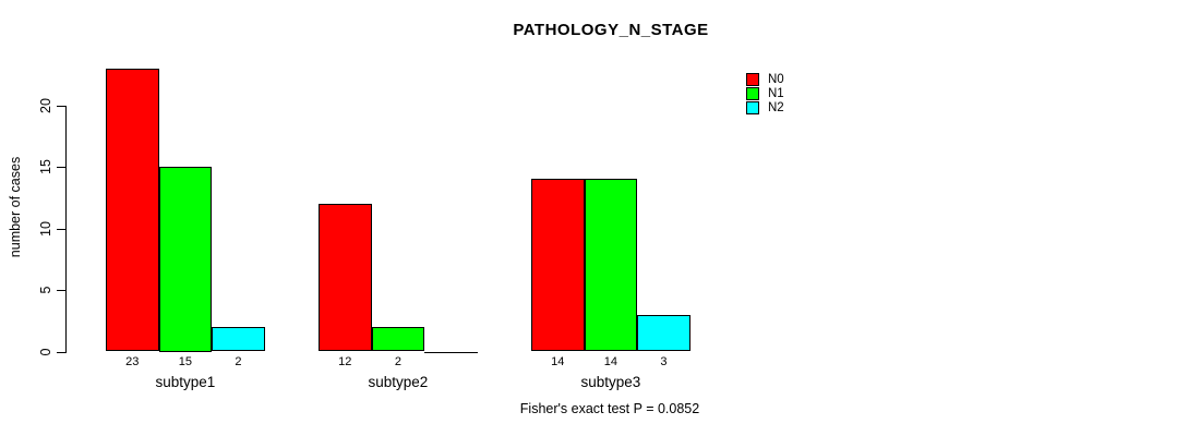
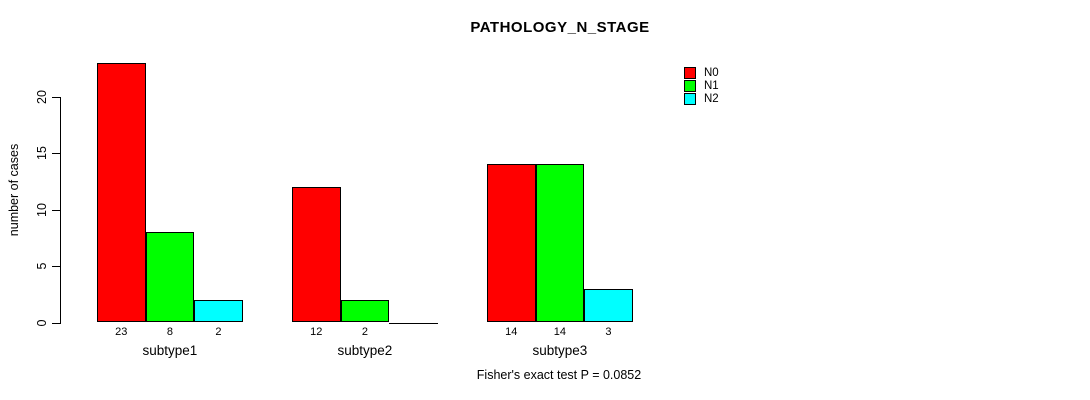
N1/subtype1: 15 -> 8
